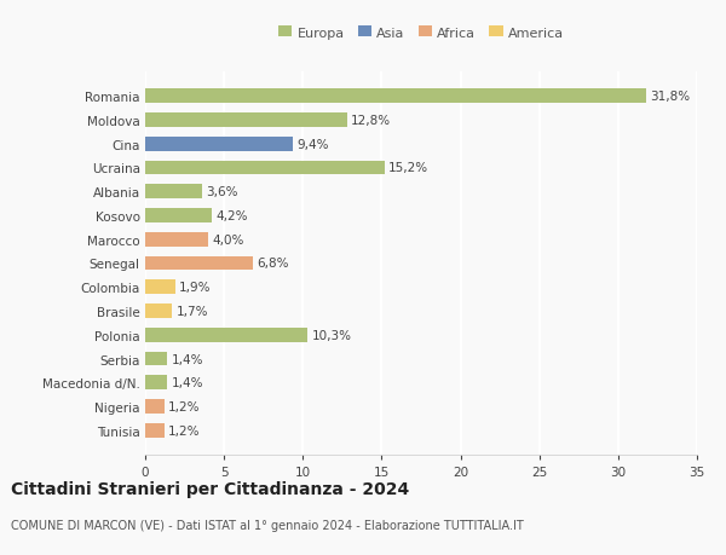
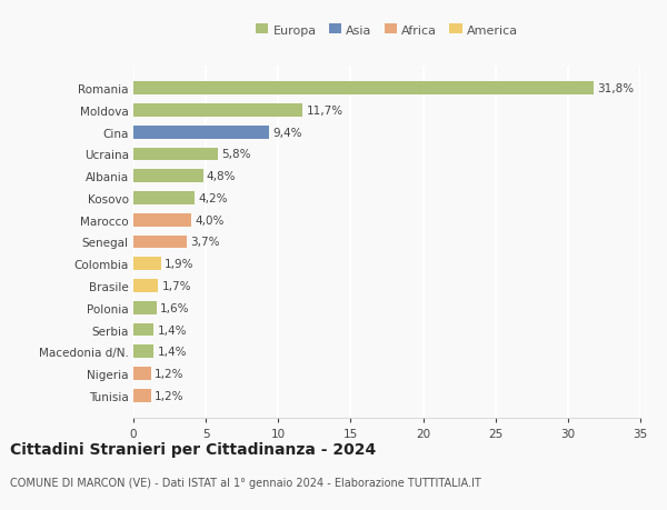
Moldova: 12,8% -> 11,7%
Ucraina: 15,2% -> 5,8%
Albania: 3,6% -> 4,8%
Senegal: 6,8% -> 3,7%
Polonia: 10,3% -> 1,6%
